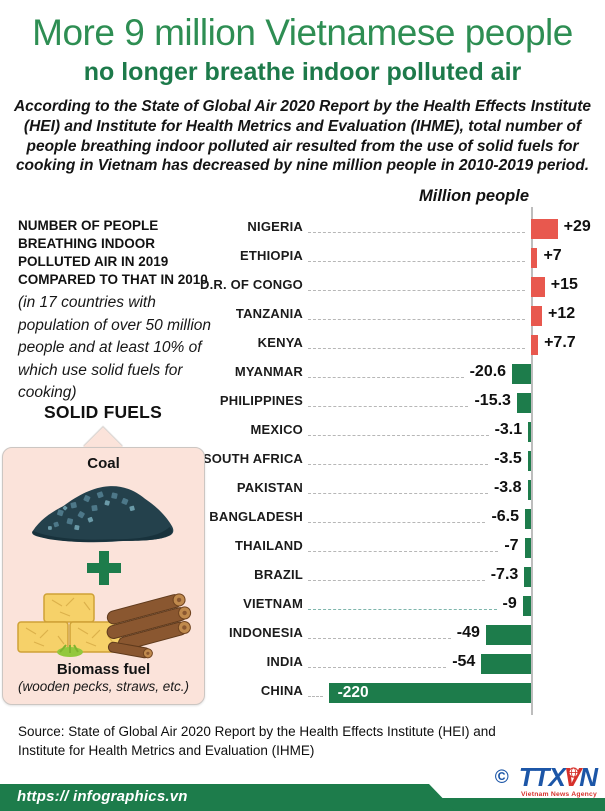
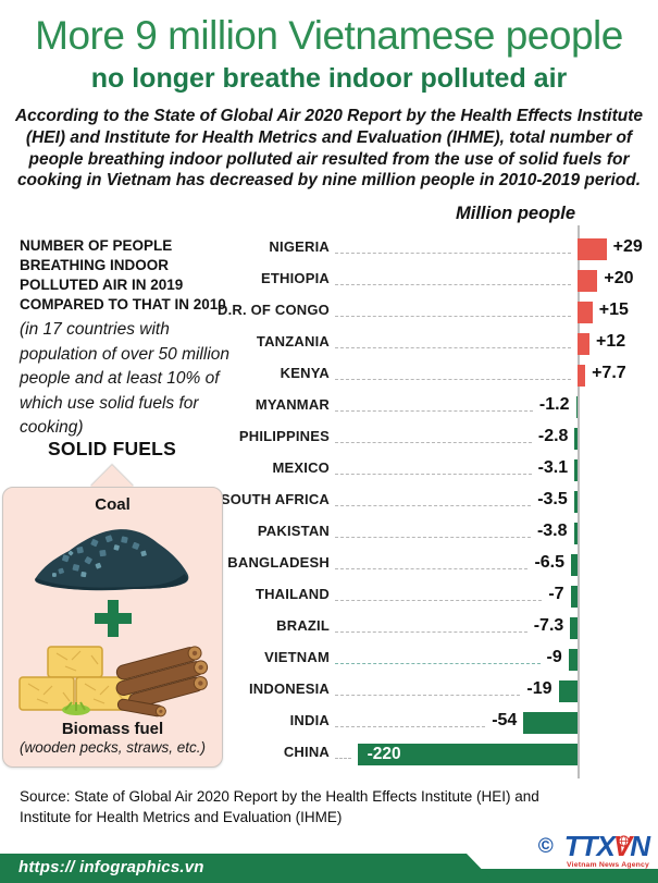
ETHIOPIA: +7 -> +20
MYANMAR: -20.6 -> -1.2
PHILIPPINES: -15.3 -> -2.8
INDONESIA: -49 -> -19
